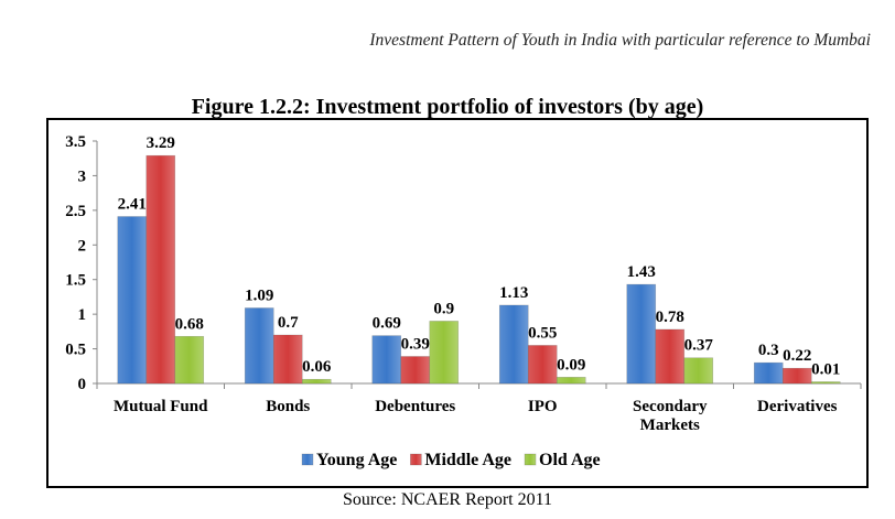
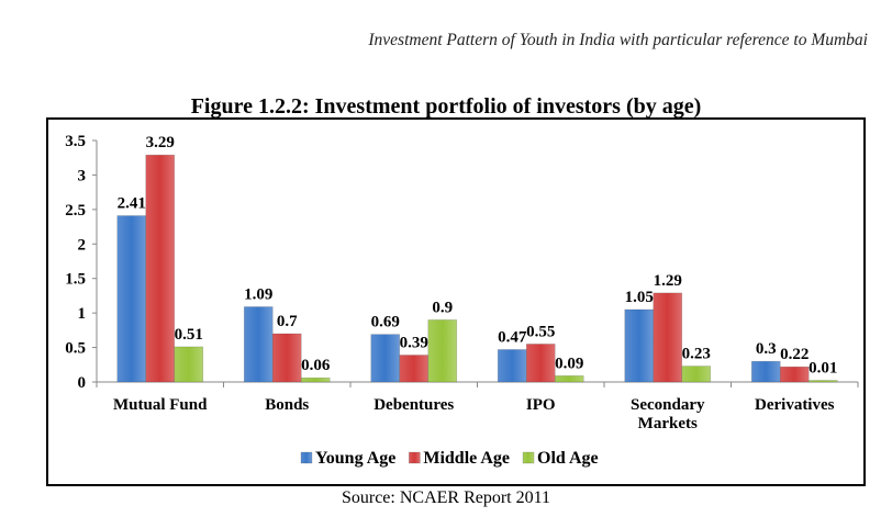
Old Age/Mutual Fund: 0.68 -> 0.51
Young Age/IPO: 1.13 -> 0.47
Young Age/Secondary Markets: 1.43 -> 1.05
Middle Age/Secondary Markets: 0.78 -> 1.29
Old Age/Secondary Markets: 0.37 -> 0.23
